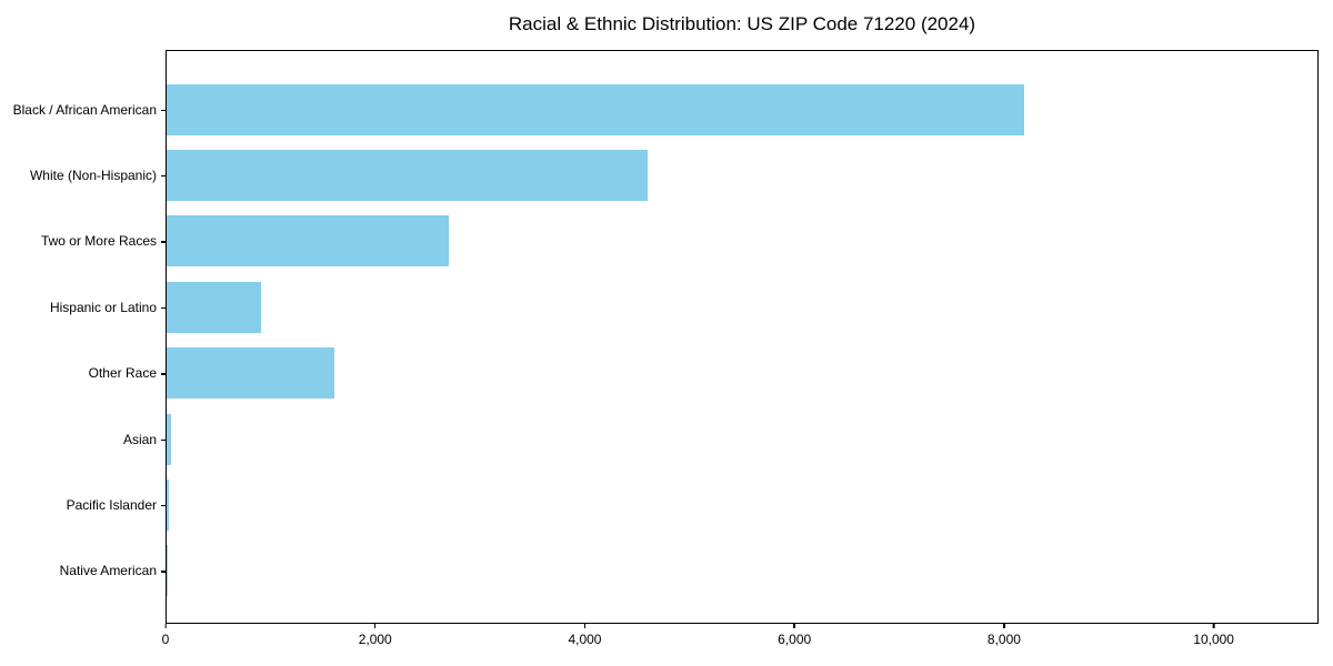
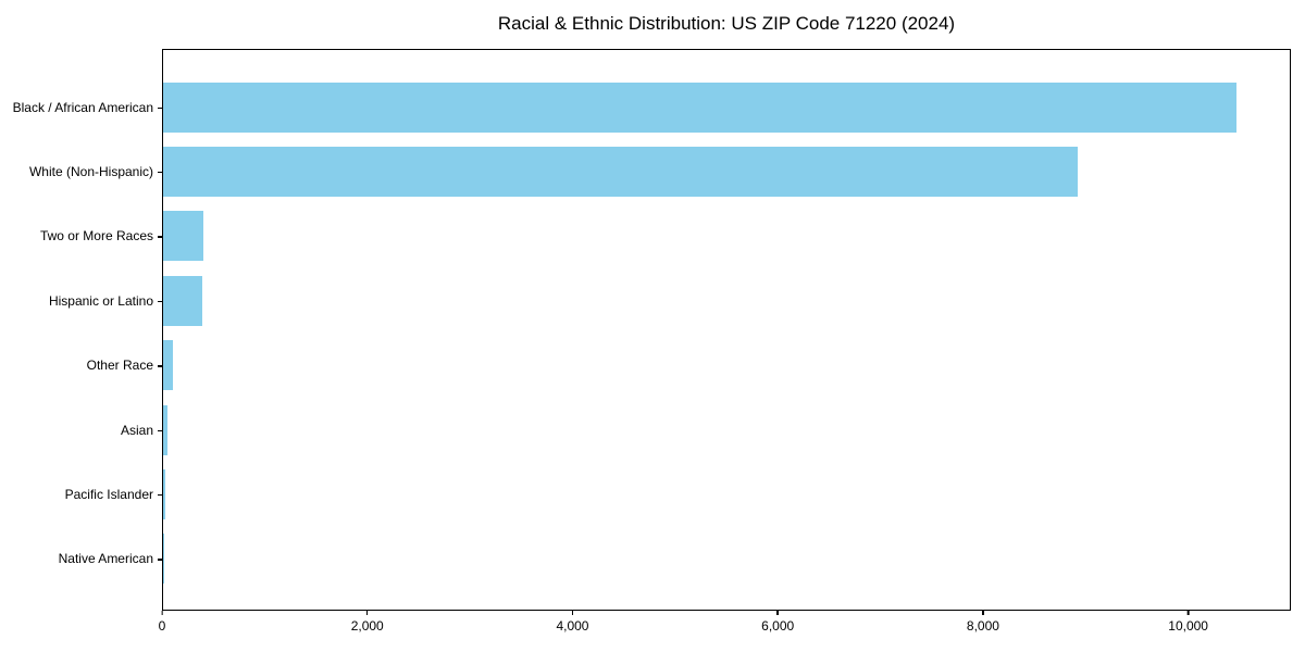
Black / African American: 8200 -> 10500
White (Non-Hispanic): 4600 -> 8900
Two or More Races: 2700 -> 400
Hispanic or Latino: 900 -> 400
Other Race: 1600 -> 100
